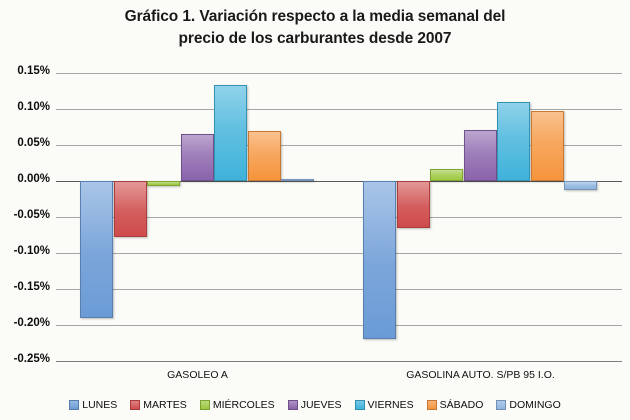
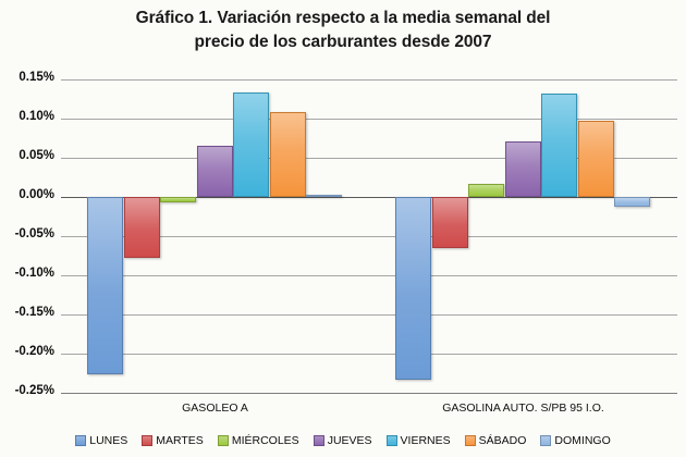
LUNES/GASOLEO A: -0.19% -> -0.23%
SÁBADO/GASOLEO A: 0.07% -> 0.11%
LUNES/GASOLINA AUTO. S/PB 95 I.O.: -0.22% -> -0.23%
VIERNES/GASOLINA AUTO. S/PB 95 I.O.: 0.11% -> 0.13%
